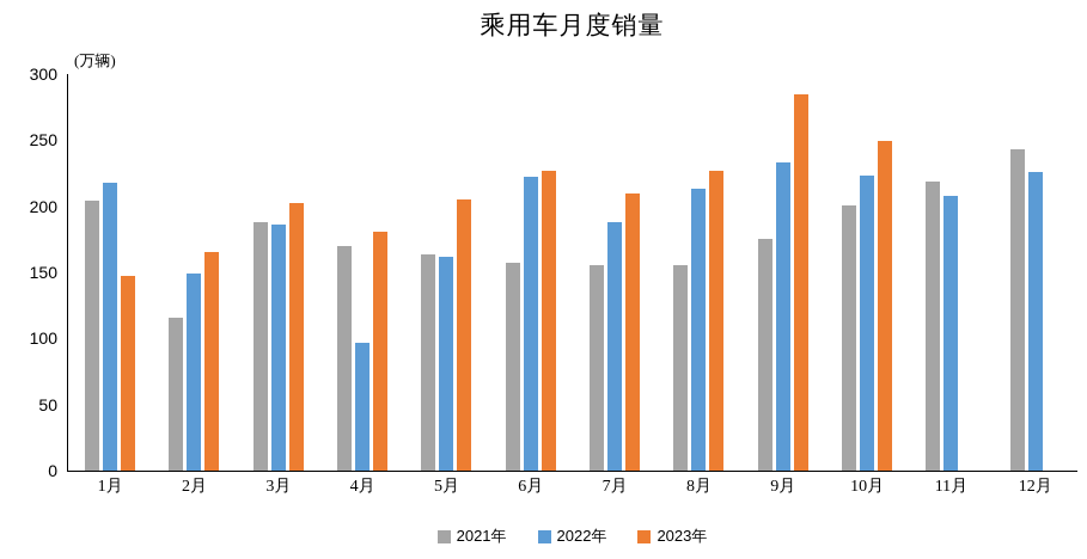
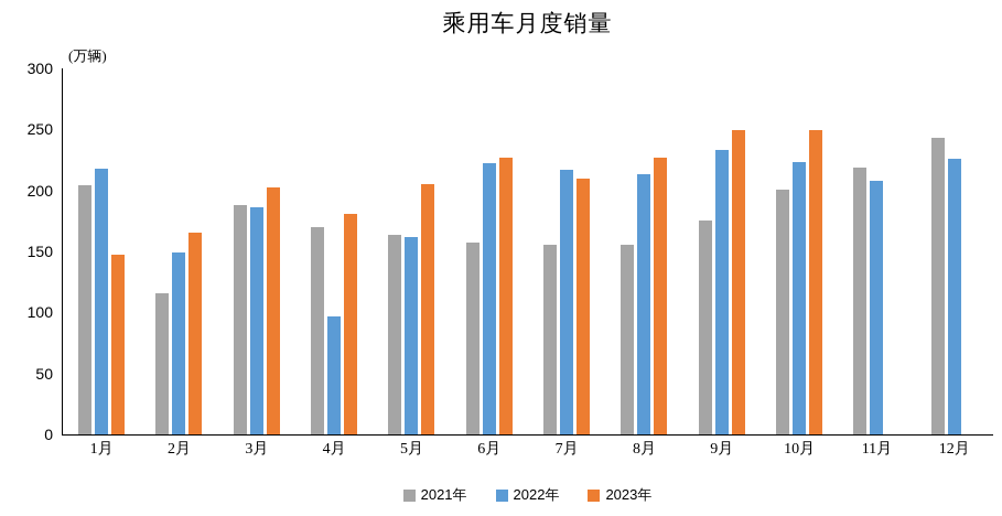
2022年/7月: 188 -> 217
2023年/9月: 285 -> 249
